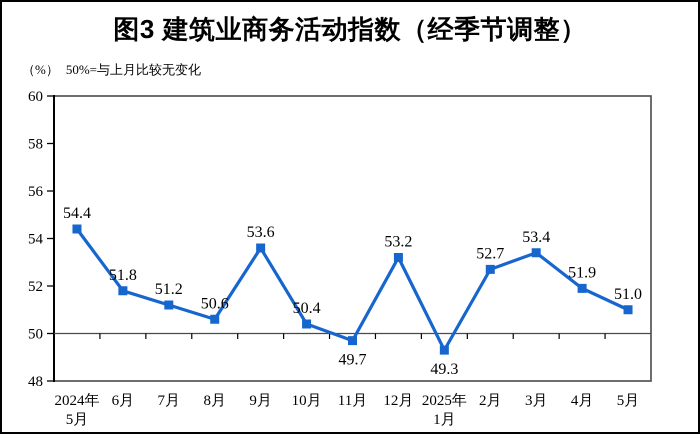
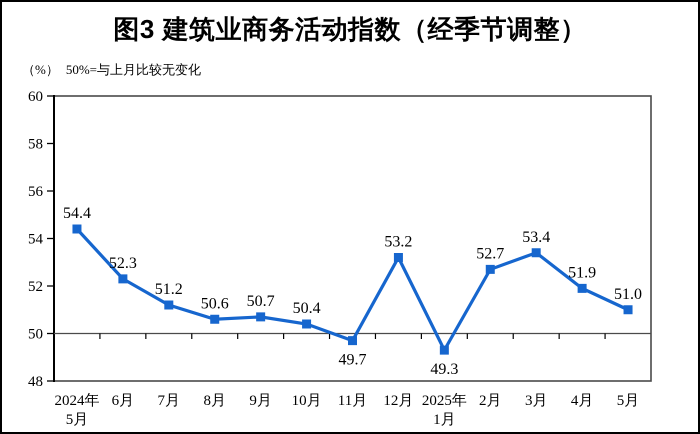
6月: 51.8 -> 52.3
9月: 53.6 -> 50.7
